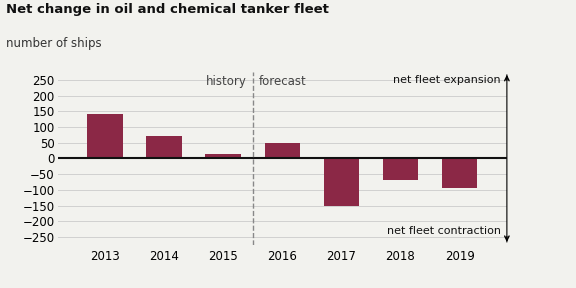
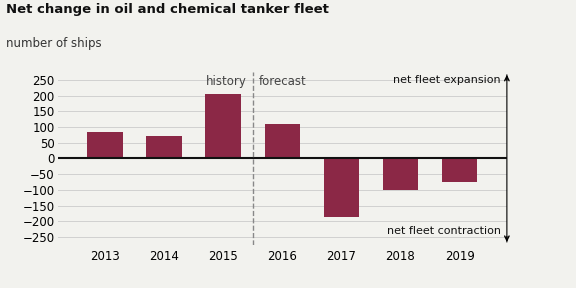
2013: 140 -> 85
2015: 15 -> 205
2016: 50 -> 110
2017: -150 -> -185
2018: -70 -> -100
2019: -95 -> -75
